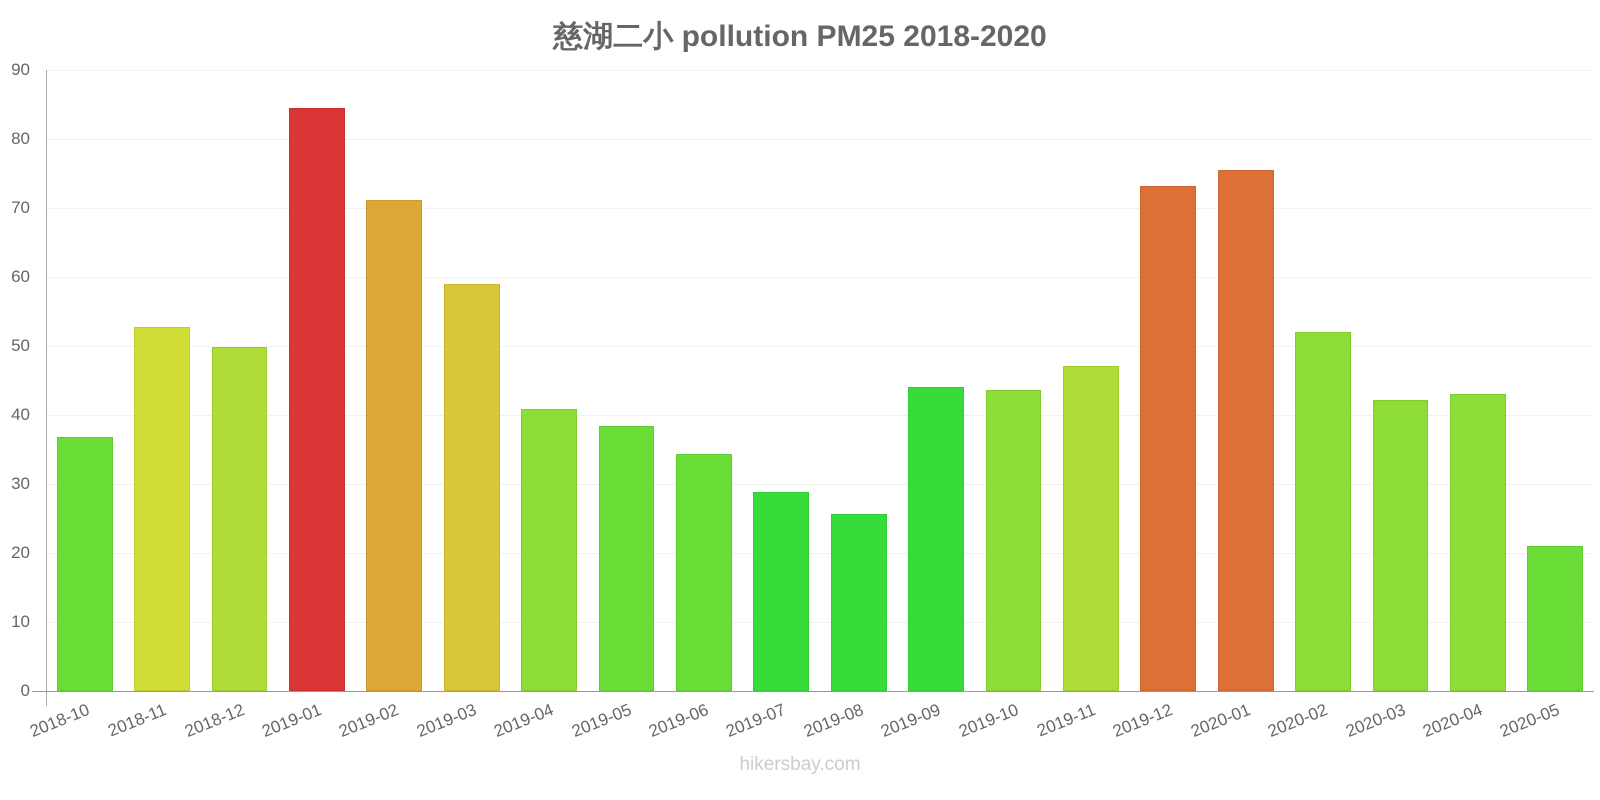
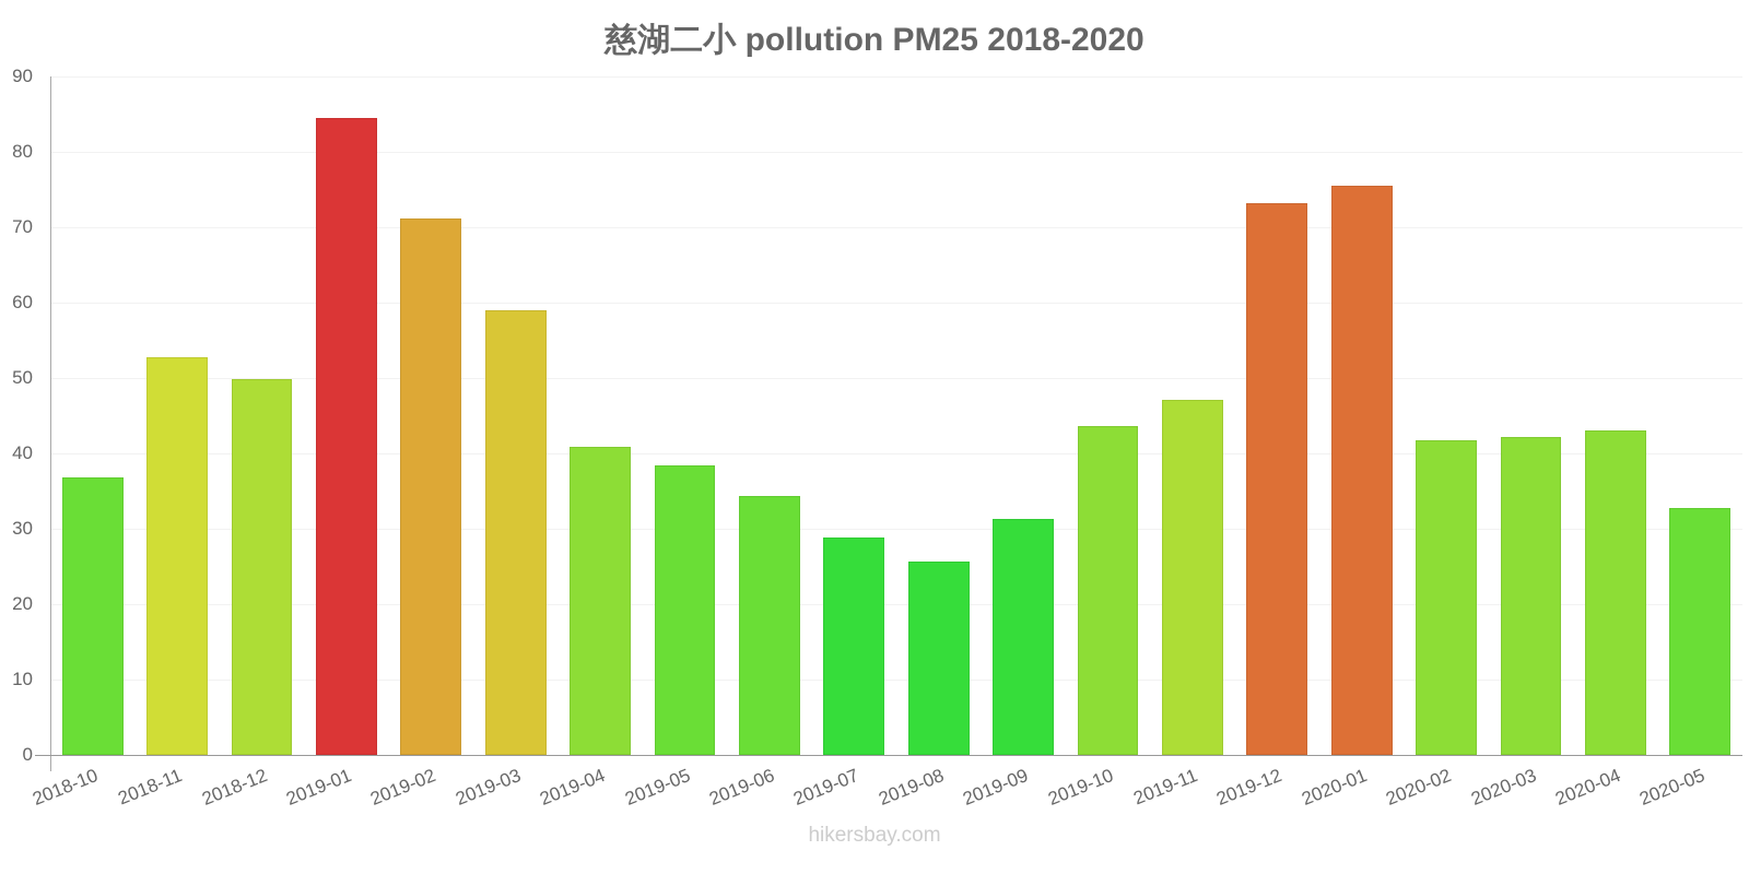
2019-09: 44 -> 31
2020-02: 52 -> 42
2020-05: 21 -> 33
